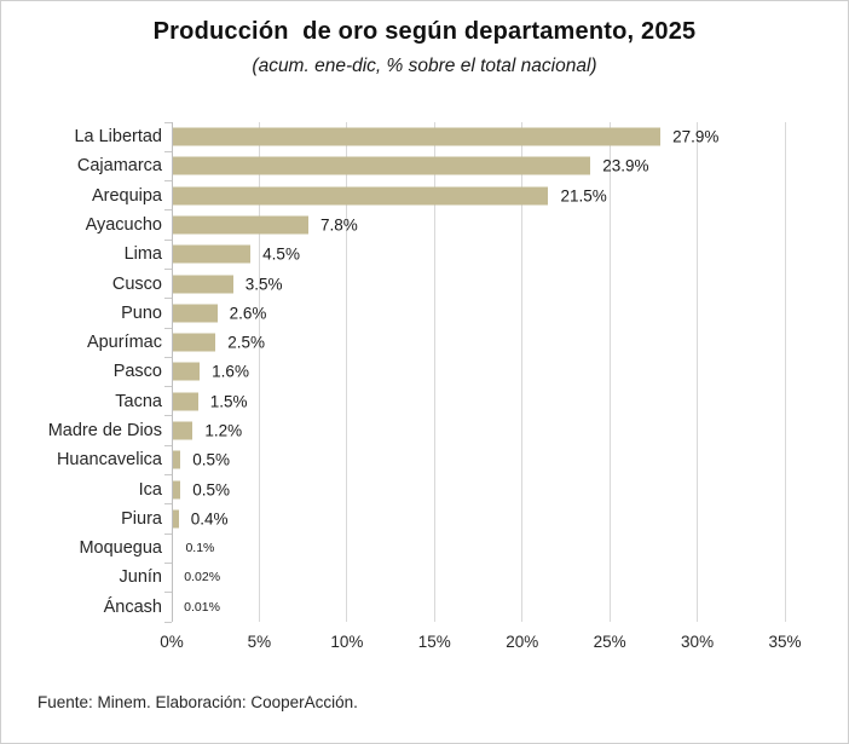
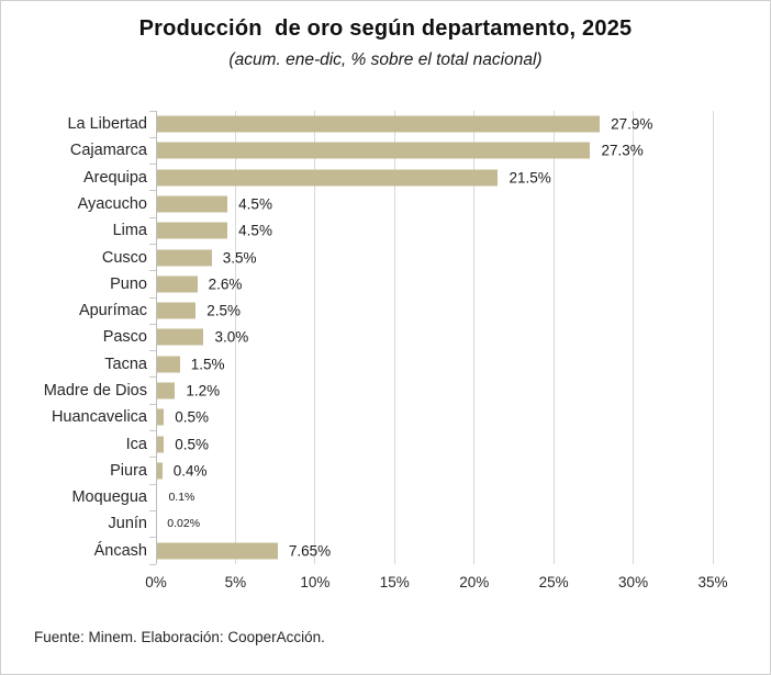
Cajamarca: 23.9% -> 27.3%
Ayacucho: 7.8% -> 4.5%
Pasco: 1.6% -> 3.0%
Áncash: 0.01% -> 7.65%
